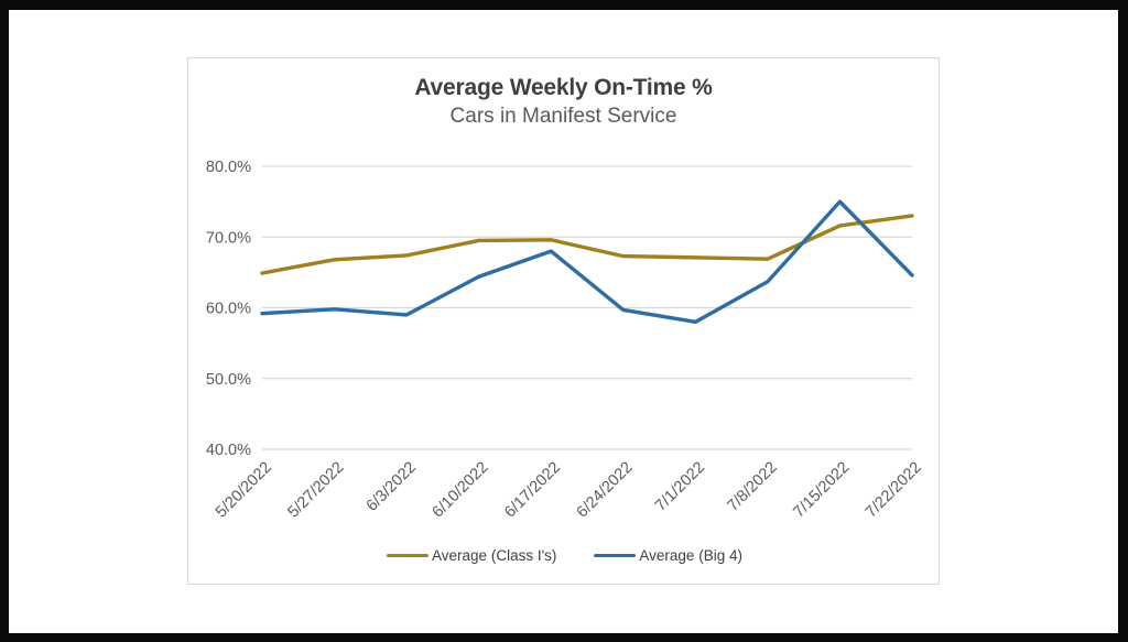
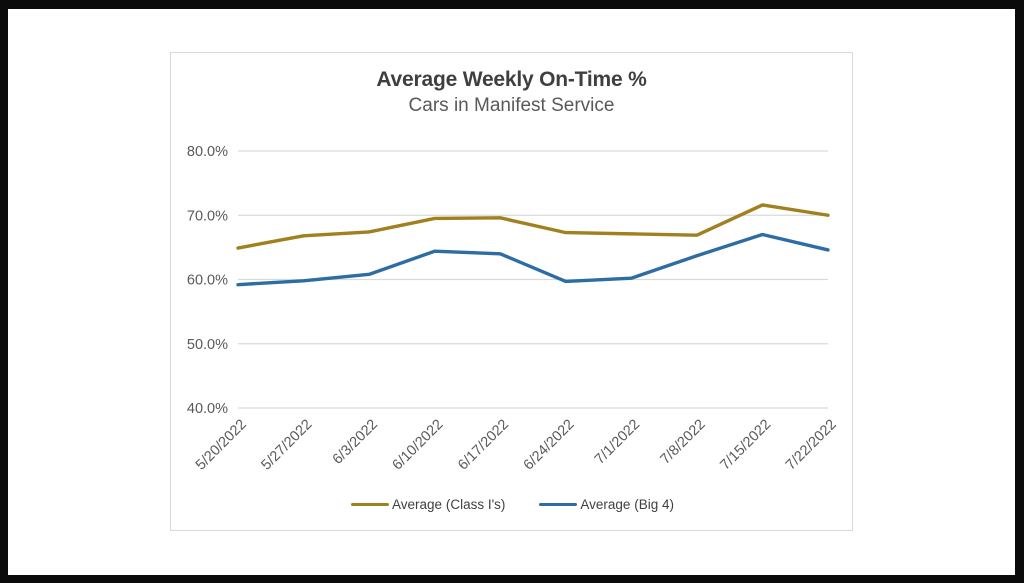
Average (Big 4)/6/3/2022: 59% -> 61%
Average (Big 4)/6/17/2022: 68% -> 64%
Average (Big 4)/7/1/2022: 58% -> 60%
Average (Big 4)/7/15/2022: 75% -> 67%
Average (Class I's)/7/22/2022: 73% -> 70%
